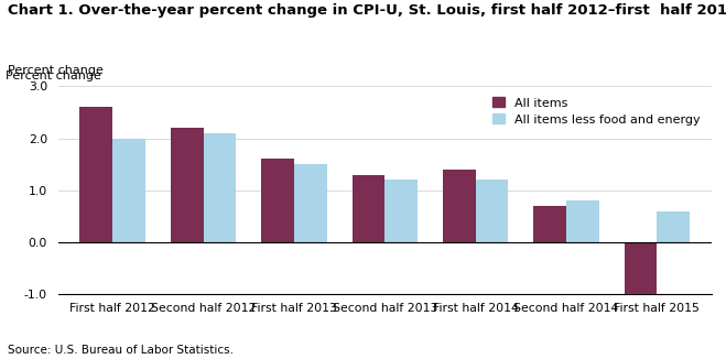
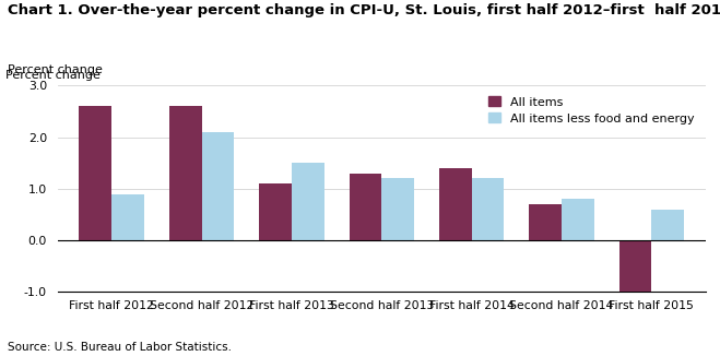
All items less food and energy/First half 2012: 2.0 -> 0.9
All items/Second half 2012: 2.2 -> 2.6
All items/First half 2013: 1.6 -> 1.1
